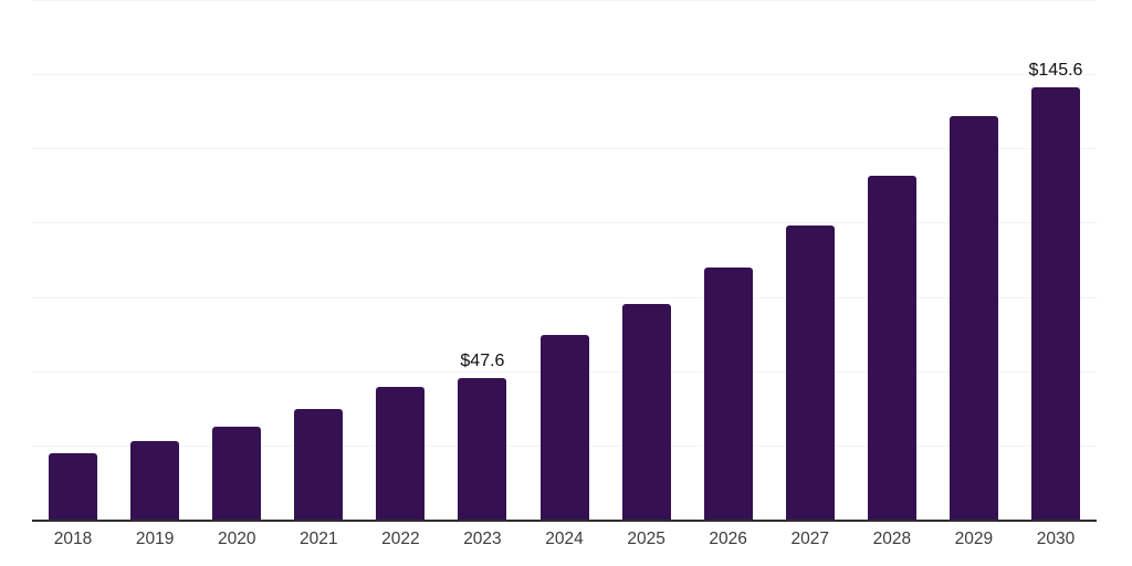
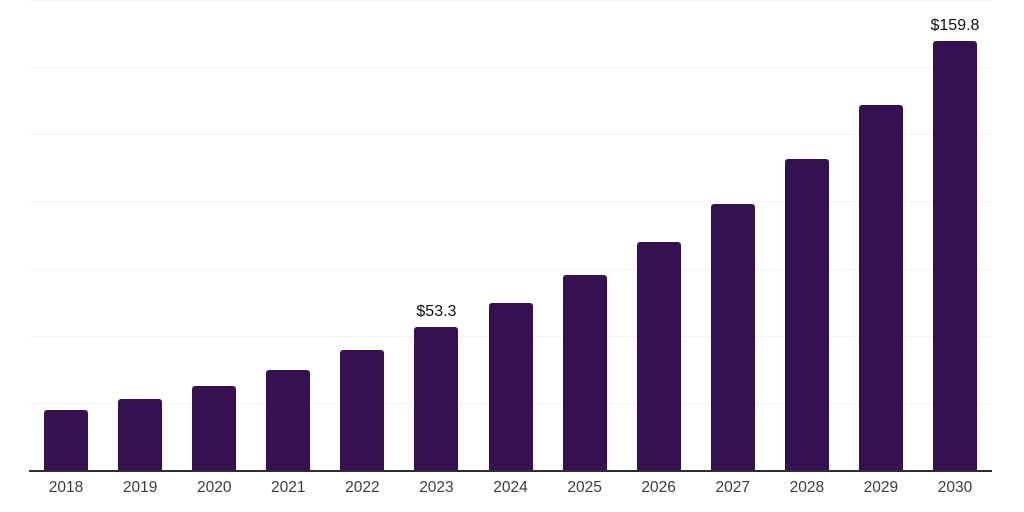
2023: $47.6 -> $53.3
2030: $145.6 -> $159.8
